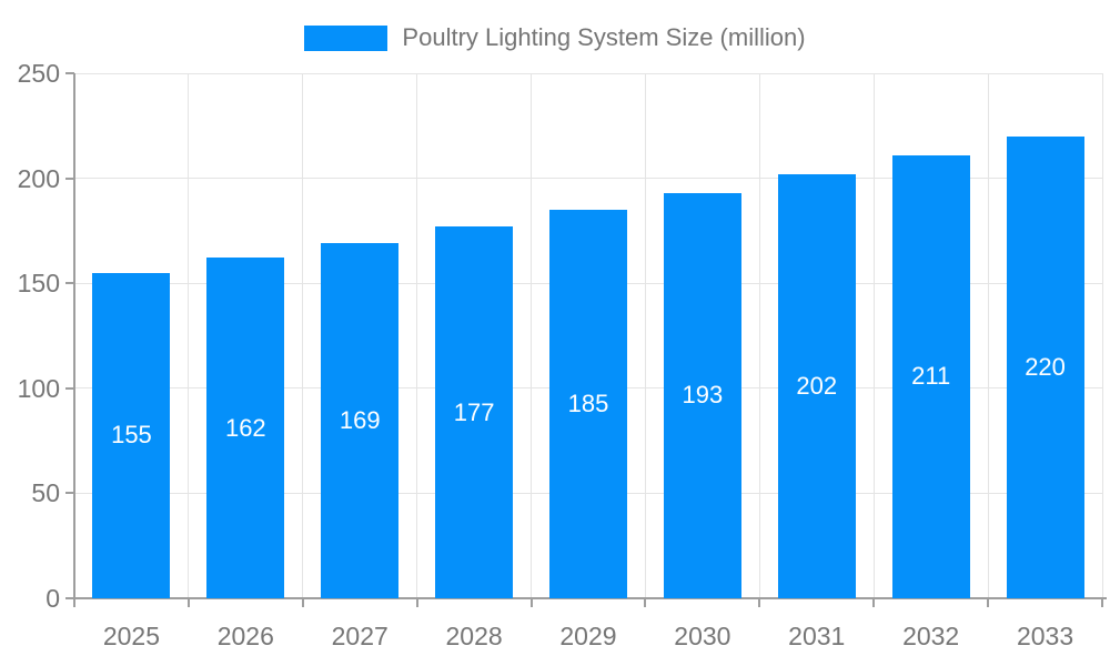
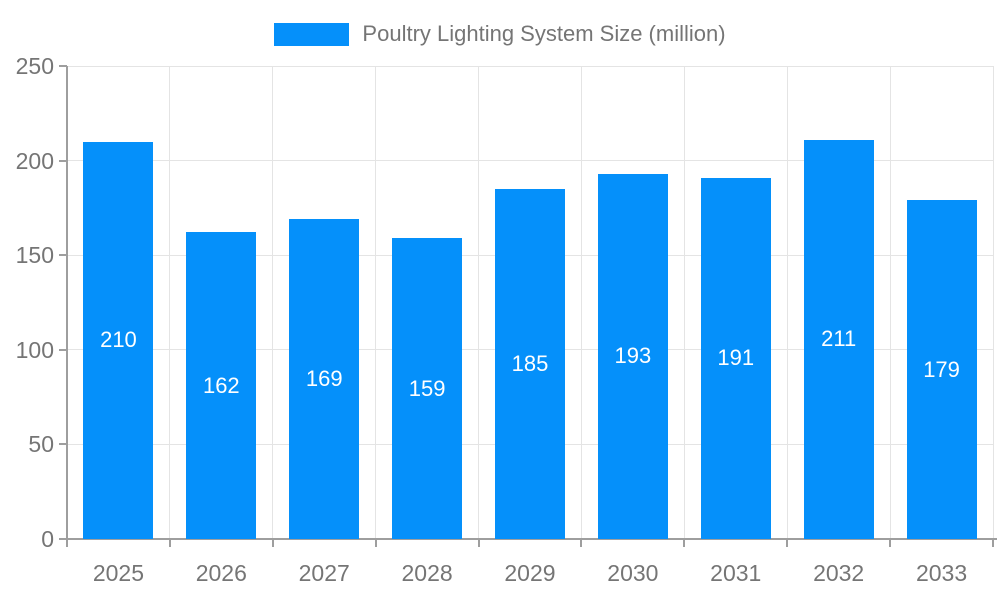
2025: 155 -> 210
2028: 177 -> 159
2031: 202 -> 191
2033: 220 -> 179
